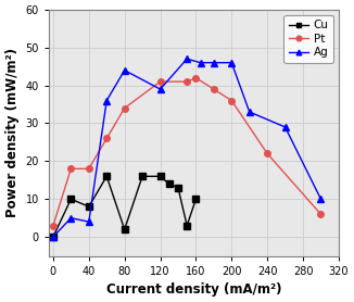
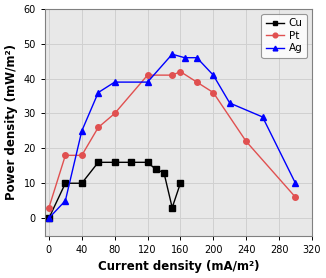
Cu/40: 8 -> 10
Ag/40: 4 -> 25
Cu/80: 2 -> 16
Pt/80: 34 -> 30
Ag/80: 44 -> 39
Ag/200: 46 -> 41
